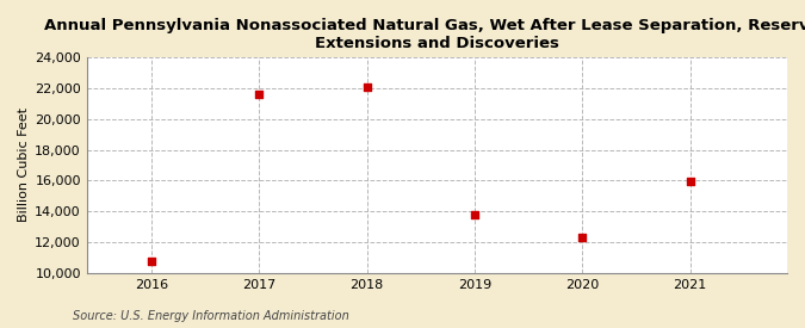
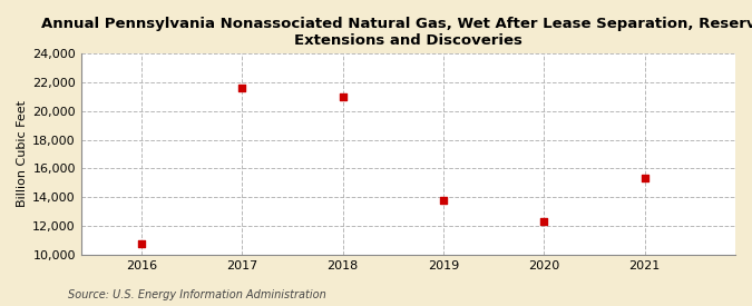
2018: 22,100 -> 21,000
2021: 16,000 -> 15,300
